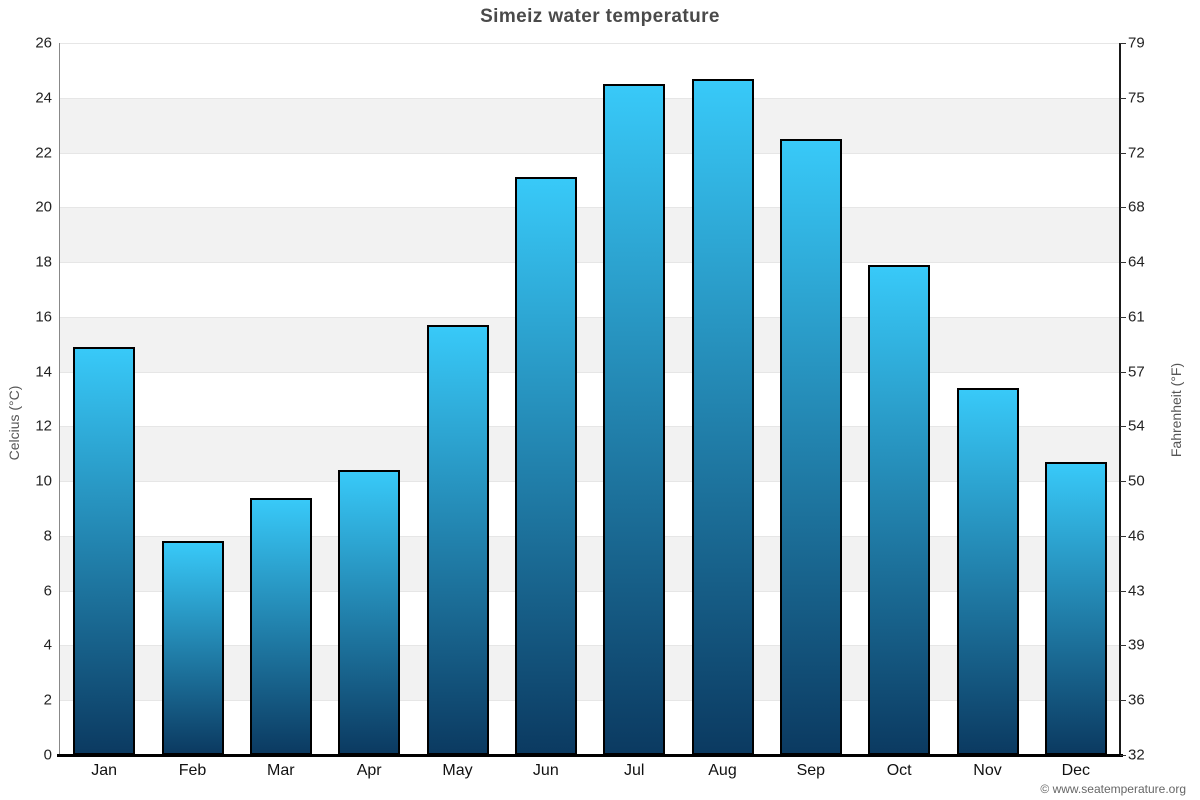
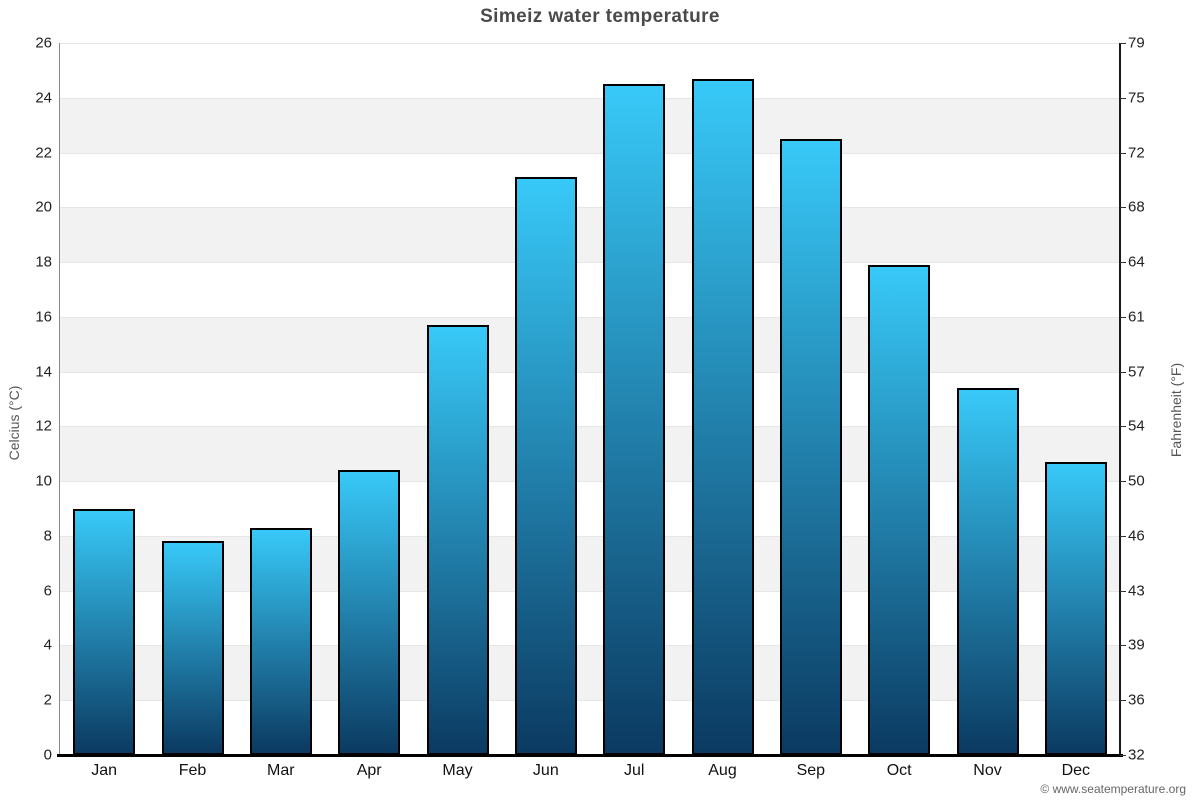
Jan: 14.9 -> 9.0
Mar: 9.4 -> 8.3
